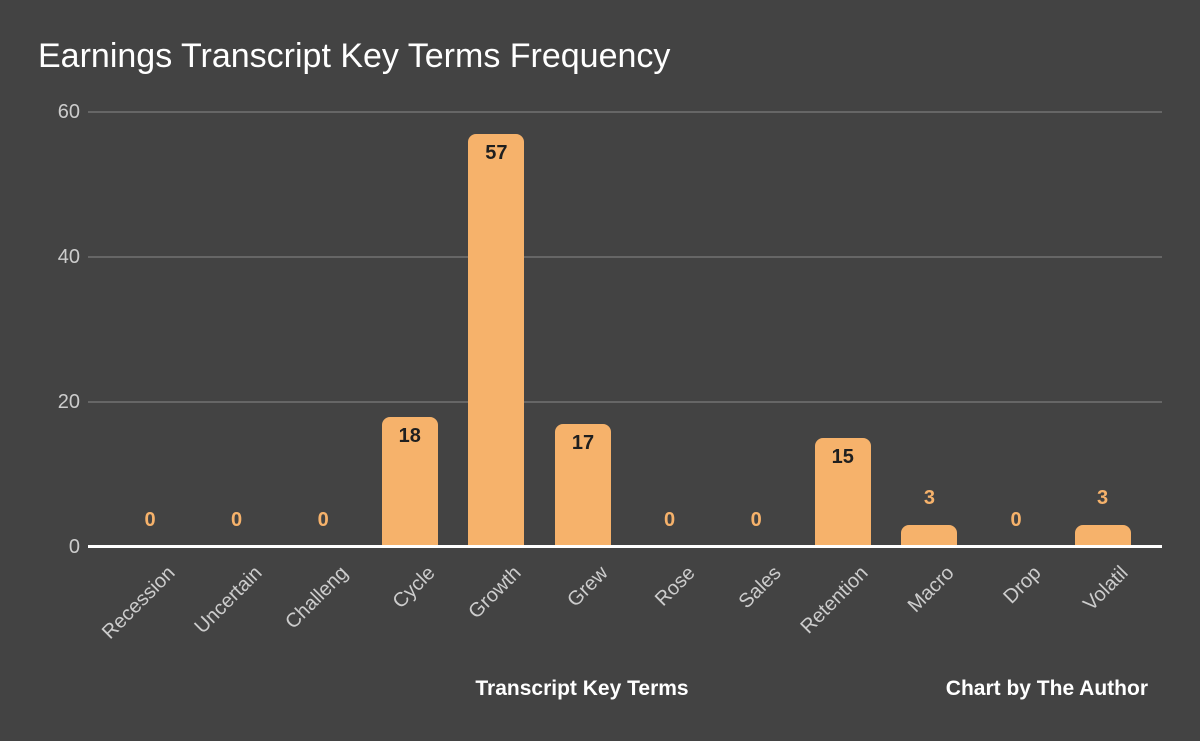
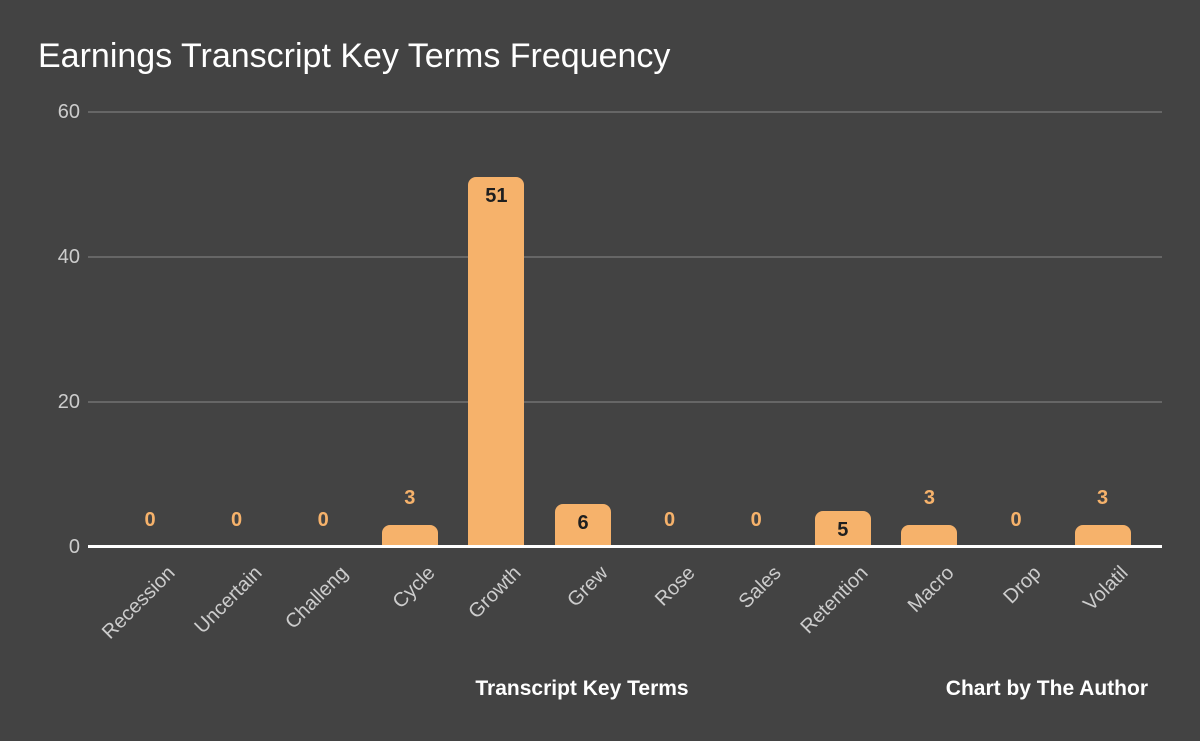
Cycle: 18 -> 3
Growth: 57 -> 51
Grew: 17 -> 6
Retention: 15 -> 5
